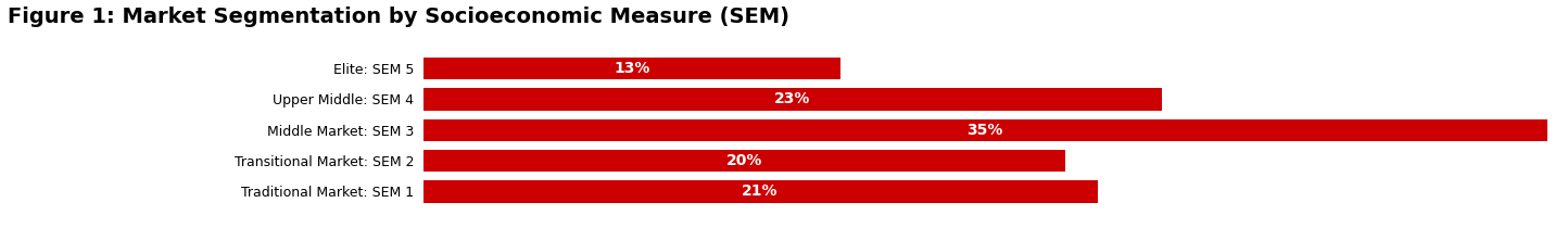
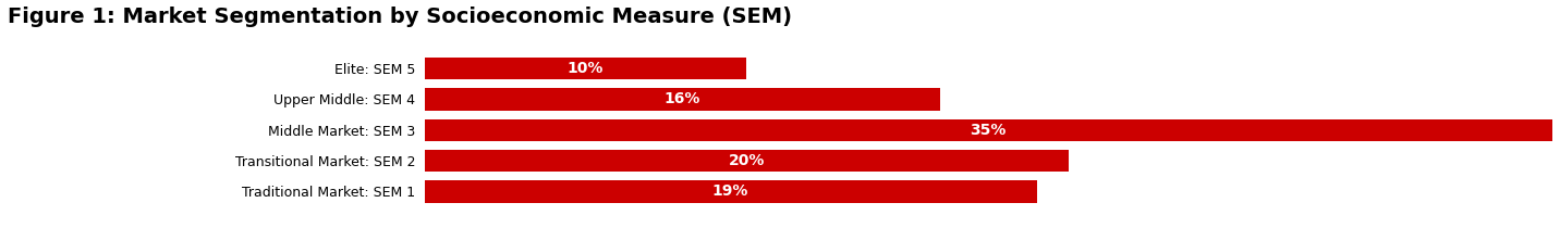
Elite: SEM 5: 13% -> 10%
Upper Middle: SEM 4: 23% -> 16%
Traditional Market: SEM 1: 21% -> 19%
